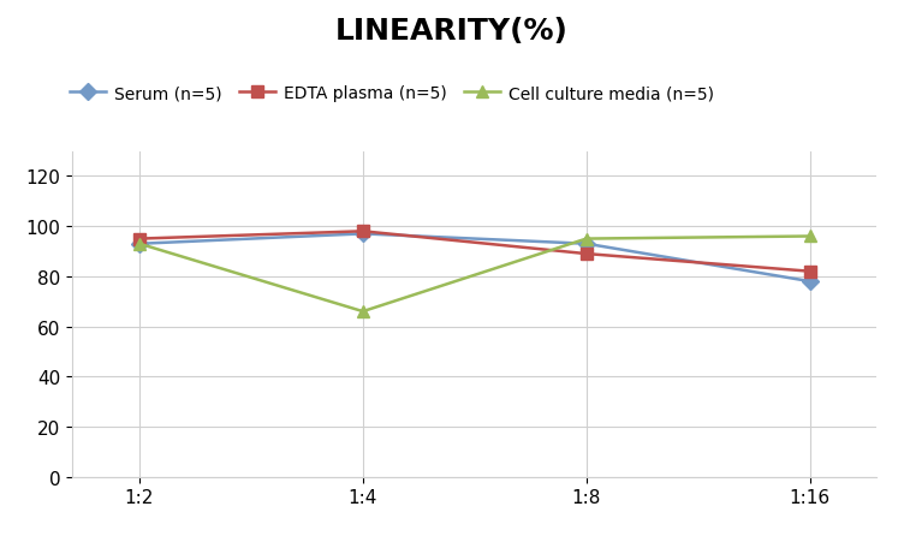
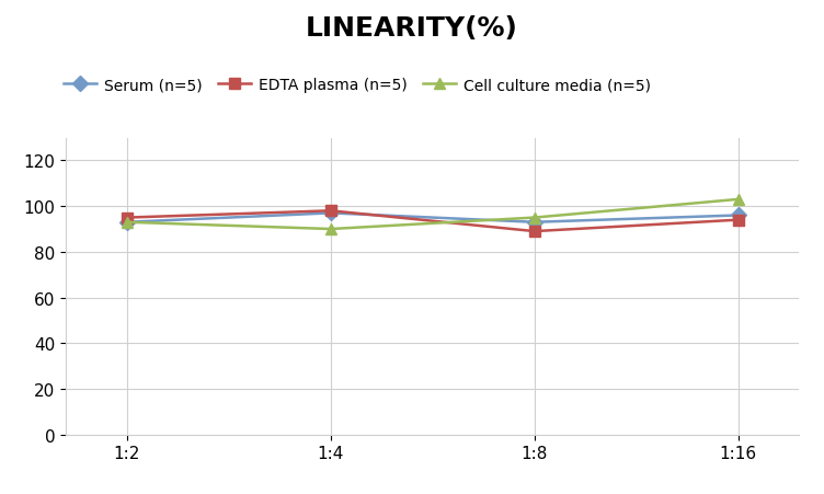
Cell culture media (n=5)/1:4: 66 -> 90
Serum (n=5)/1:16: 78 -> 96
EDTA plasma (n=5)/1:16: 82 -> 94
Cell culture media (n=5)/1:16: 96 -> 103
